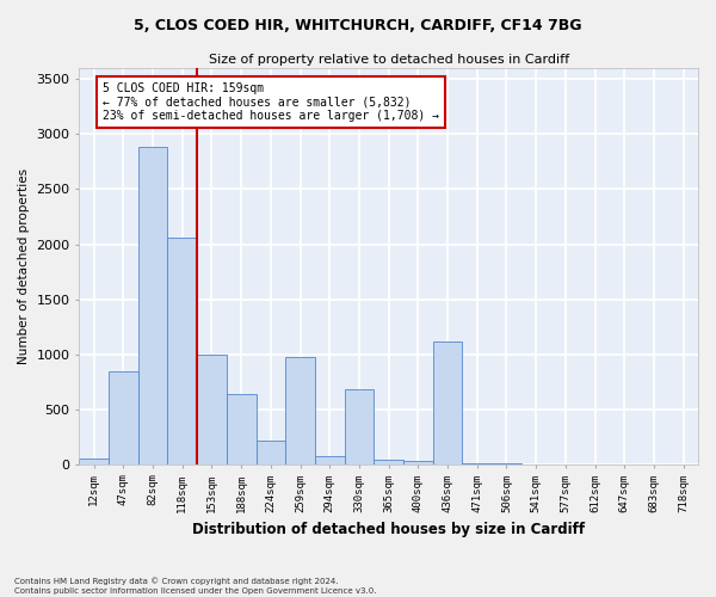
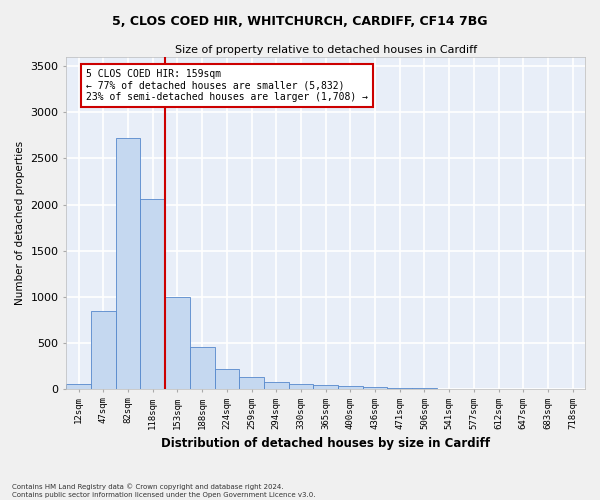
82sqm: 2880 -> 2720
188sqm: 640 -> 450
259sqm: 980 -> 130
330sqm: 680 -> 50
436sqm: 1120 -> 20
